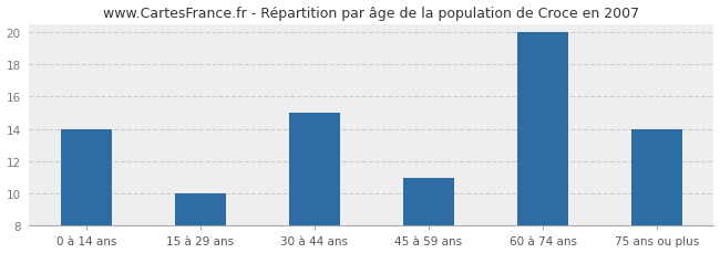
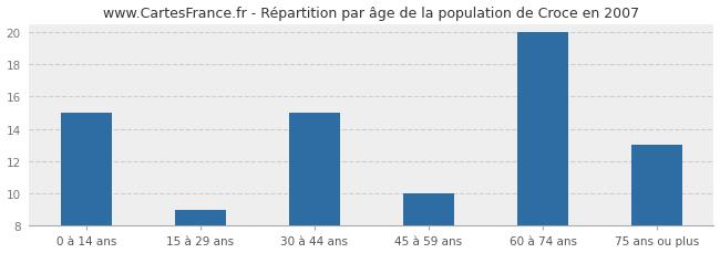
0 à 14 ans: 14 -> 15
15 à 29 ans: 10 -> 9
45 à 59 ans: 11 -> 10
75 ans ou plus: 14 -> 13
